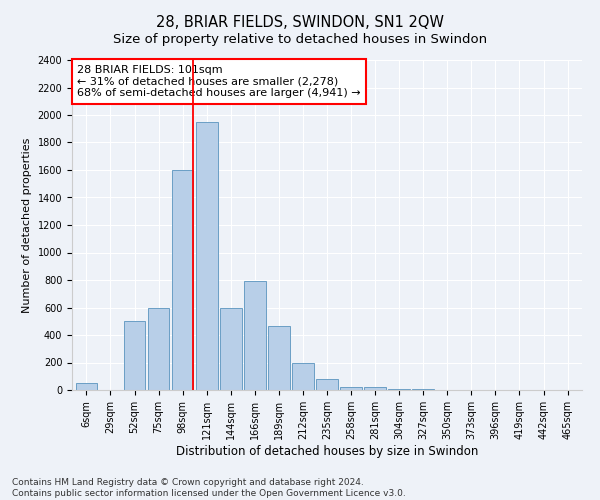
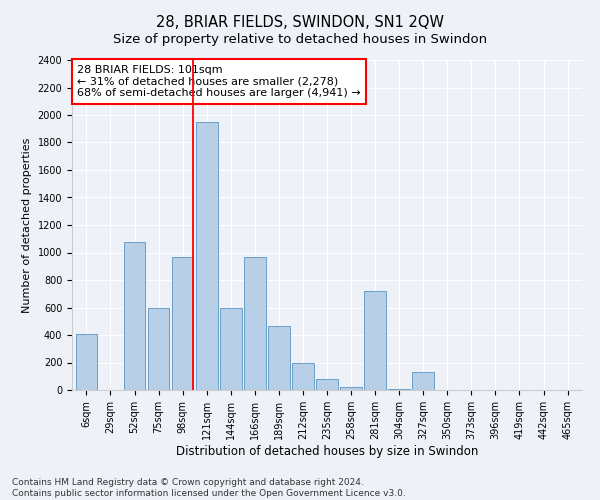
6sqm: 50 -> 410
52sqm: 500 -> 1080
98sqm: 1600 -> 970
166sqm: 790 -> 970
281sqm: 20 -> 720
327sqm: 0 -> 130
